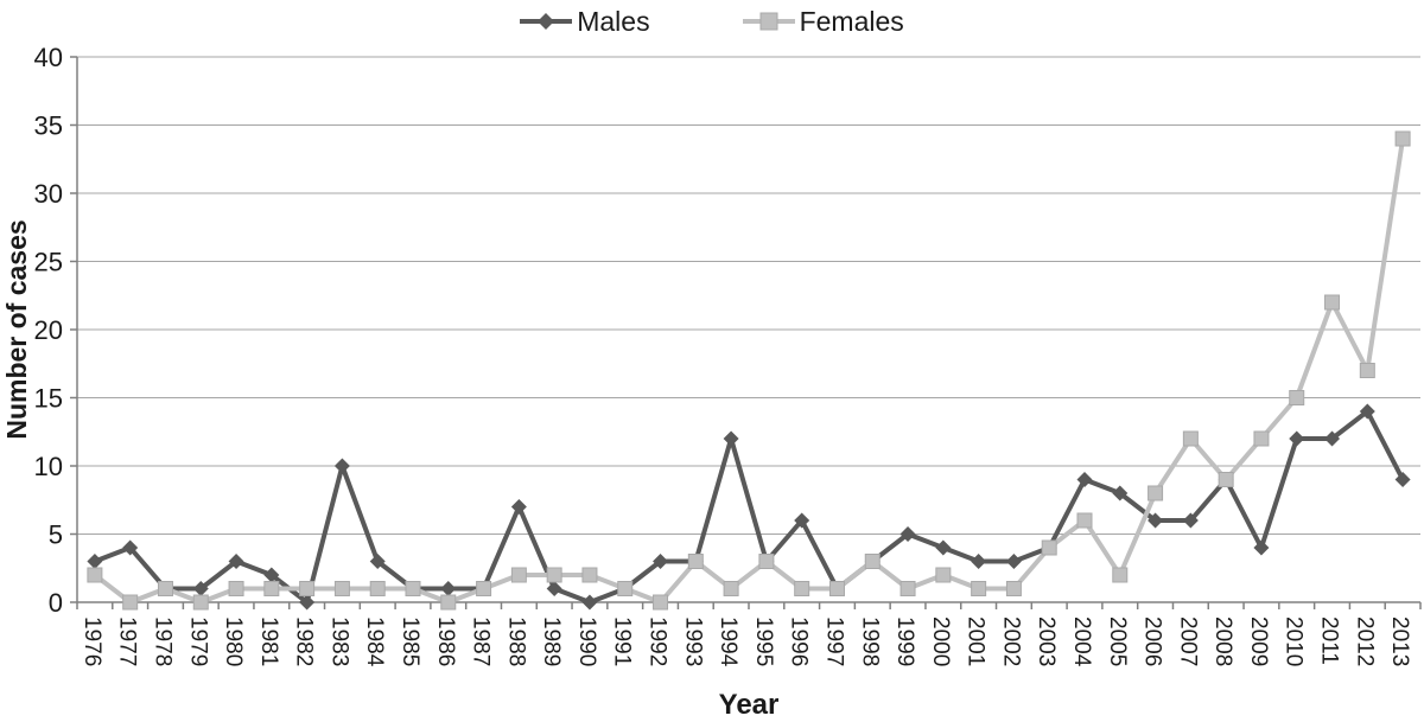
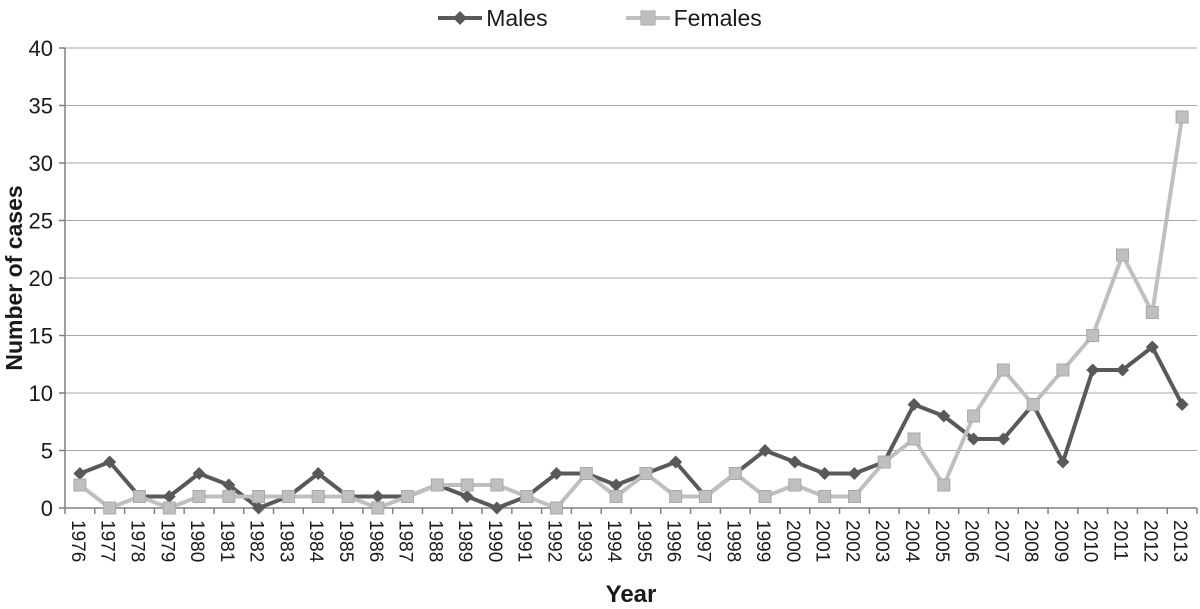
Males/1983: 10 -> 1
Males/1988: 7 -> 2
Males/1994: 12 -> 2
Males/1996: 6 -> 4
